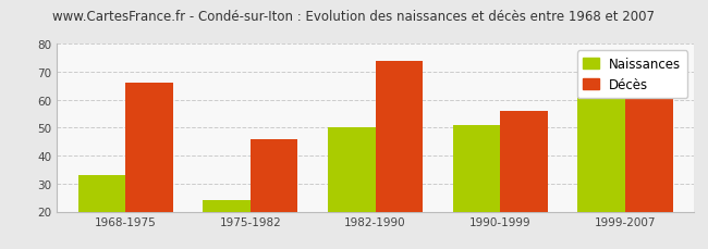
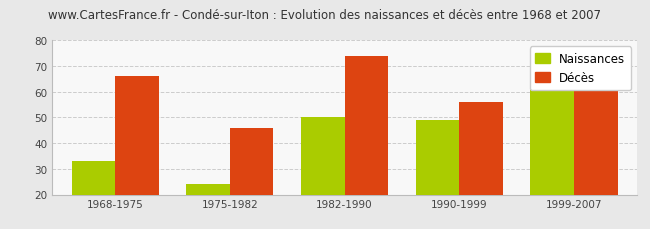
Naissances/1990-1999: 51 -> 49
